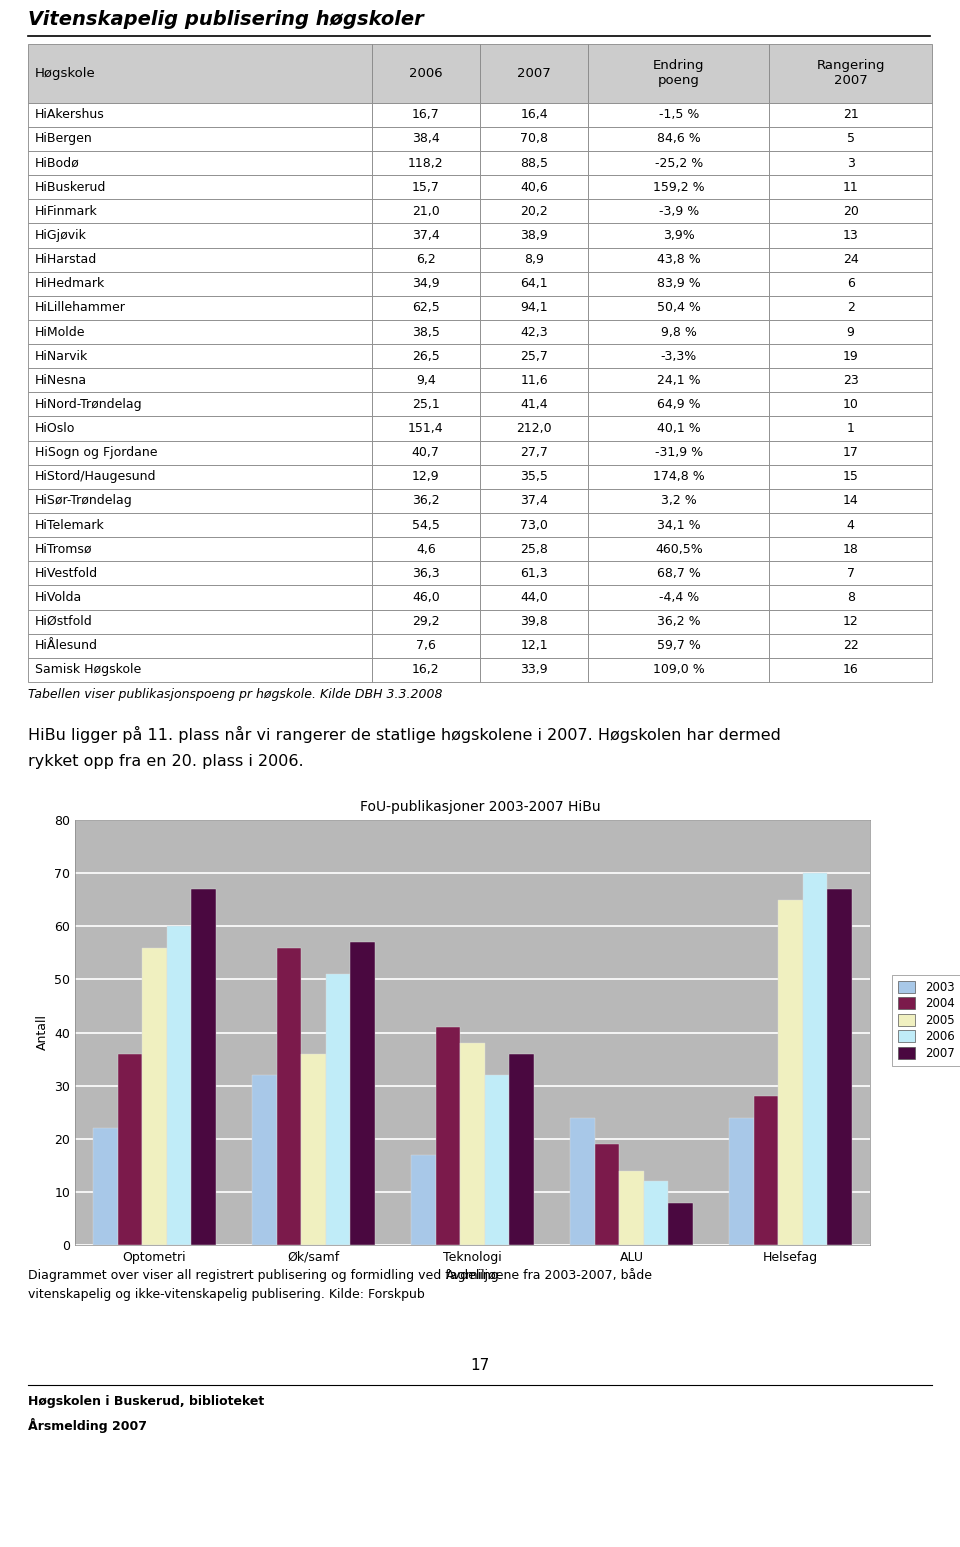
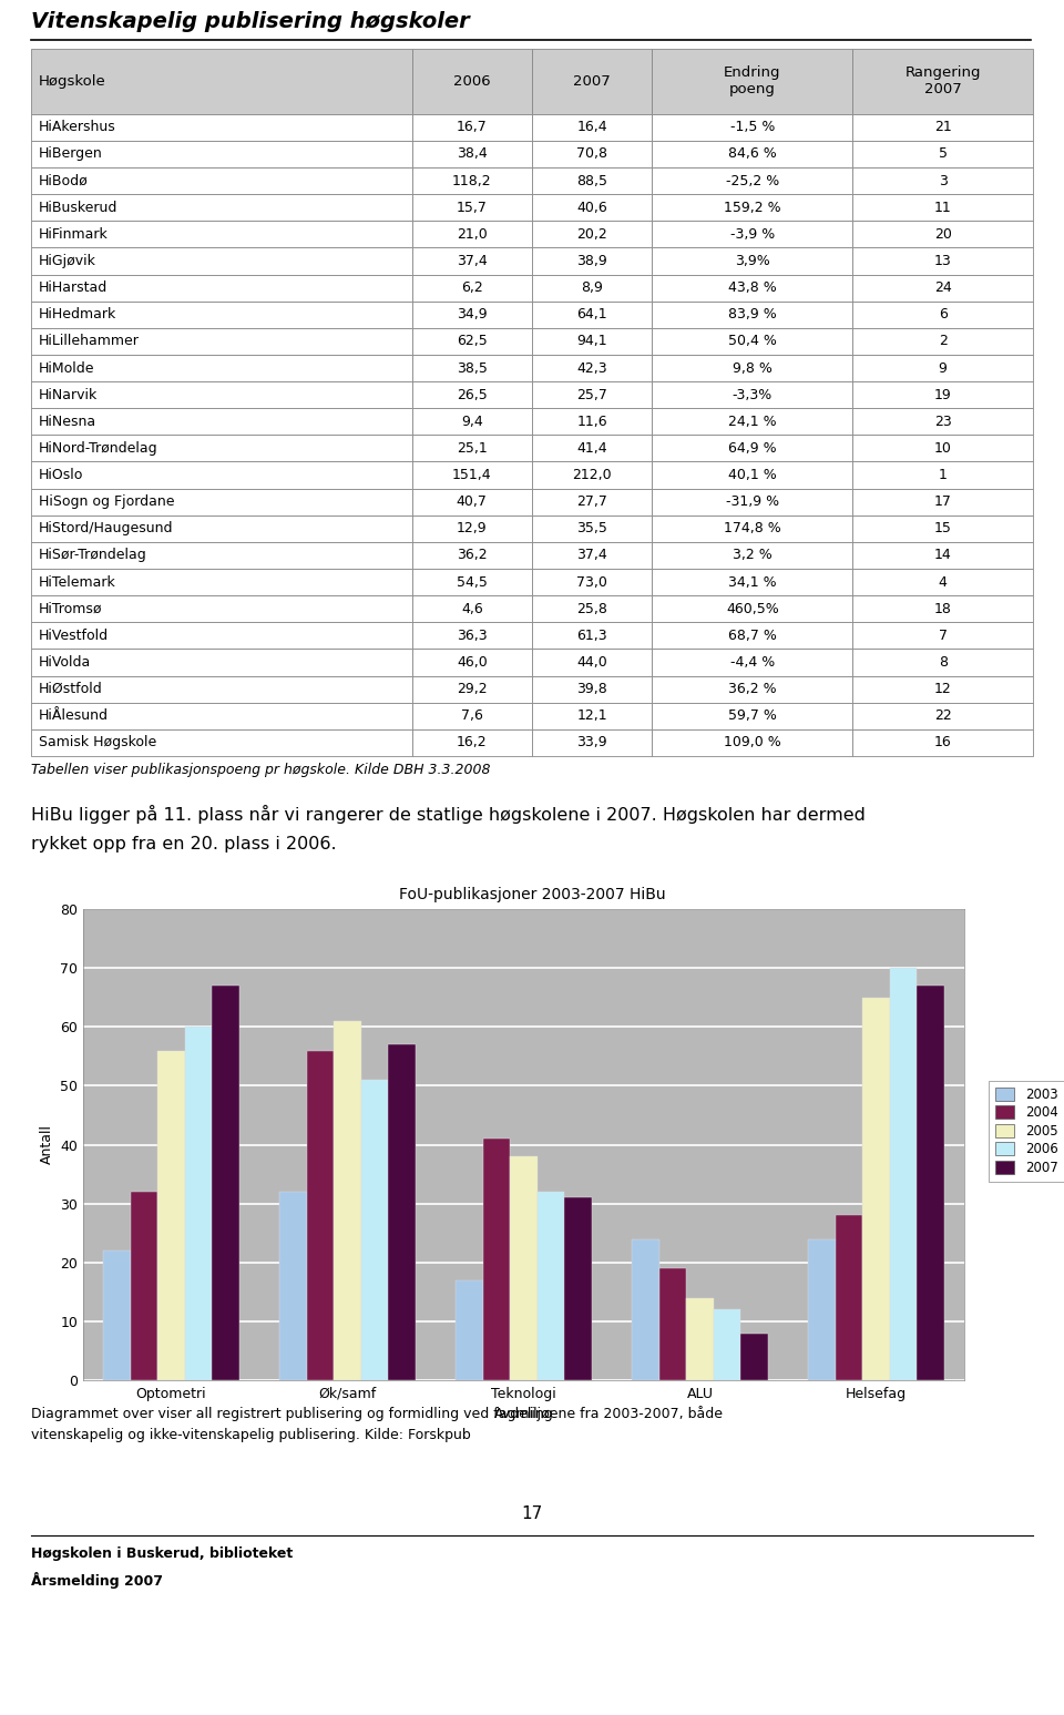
2004/Optometri: 36 -> 32
2005/Øk/samf: 36 -> 61
2007/Teknologi: 36 -> 31
